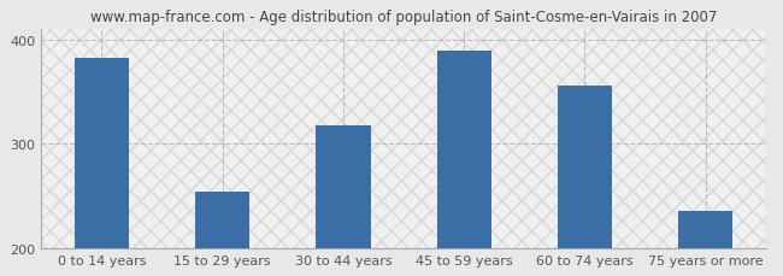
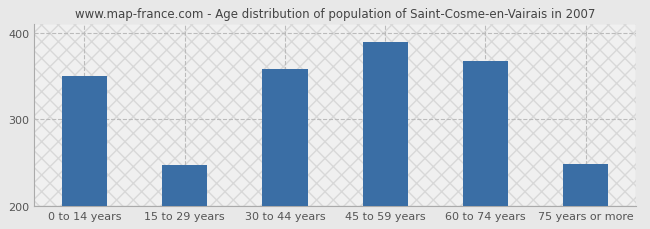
0 to 14 years: 382 -> 350
15 to 29 years: 254 -> 247
30 to 44 years: 318 -> 358
60 to 74 years: 356 -> 368
75 years or more: 236 -> 248
